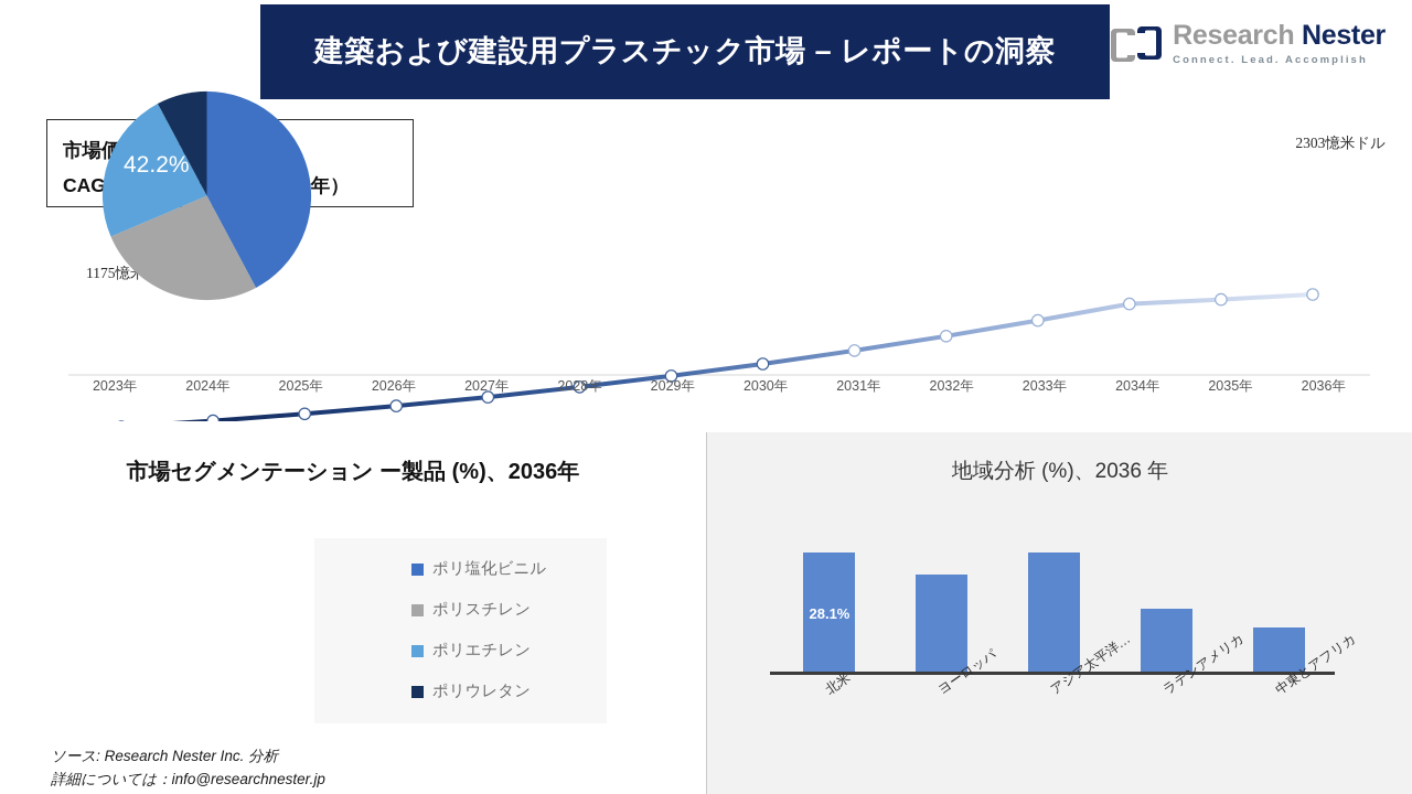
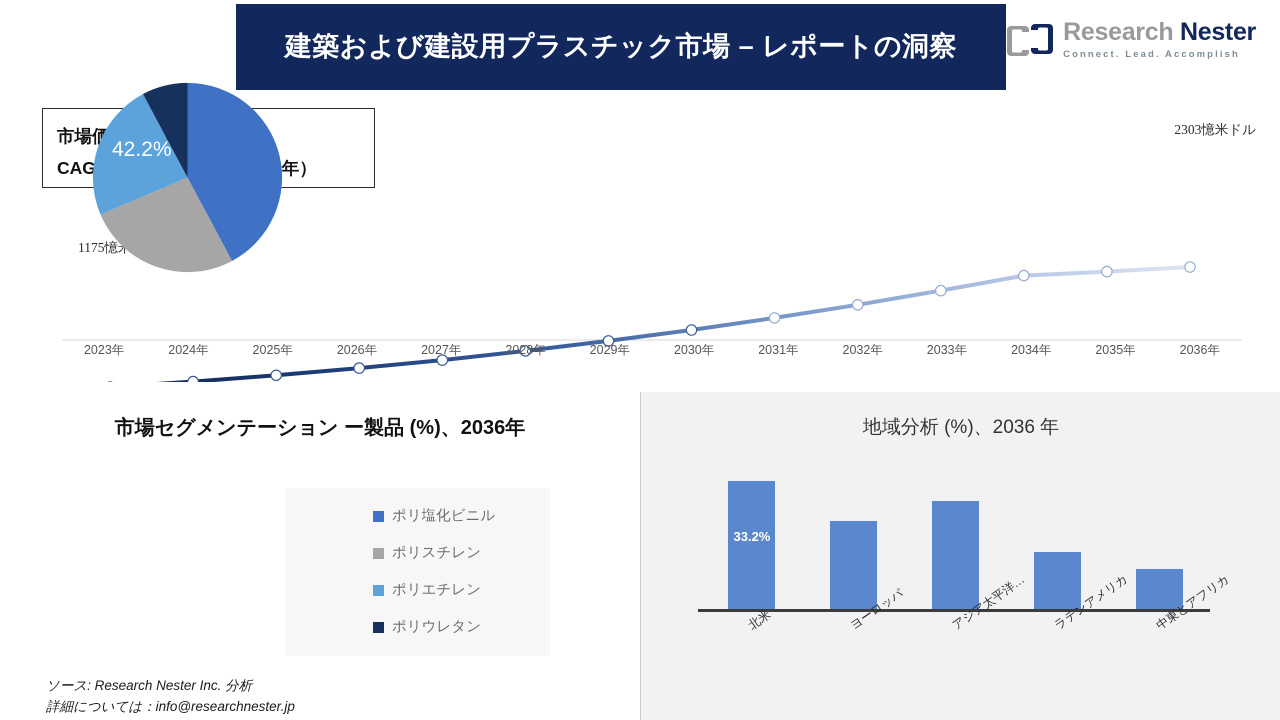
地域分析 (%)、2036 年/北米: 28.1% -> 33.2%
